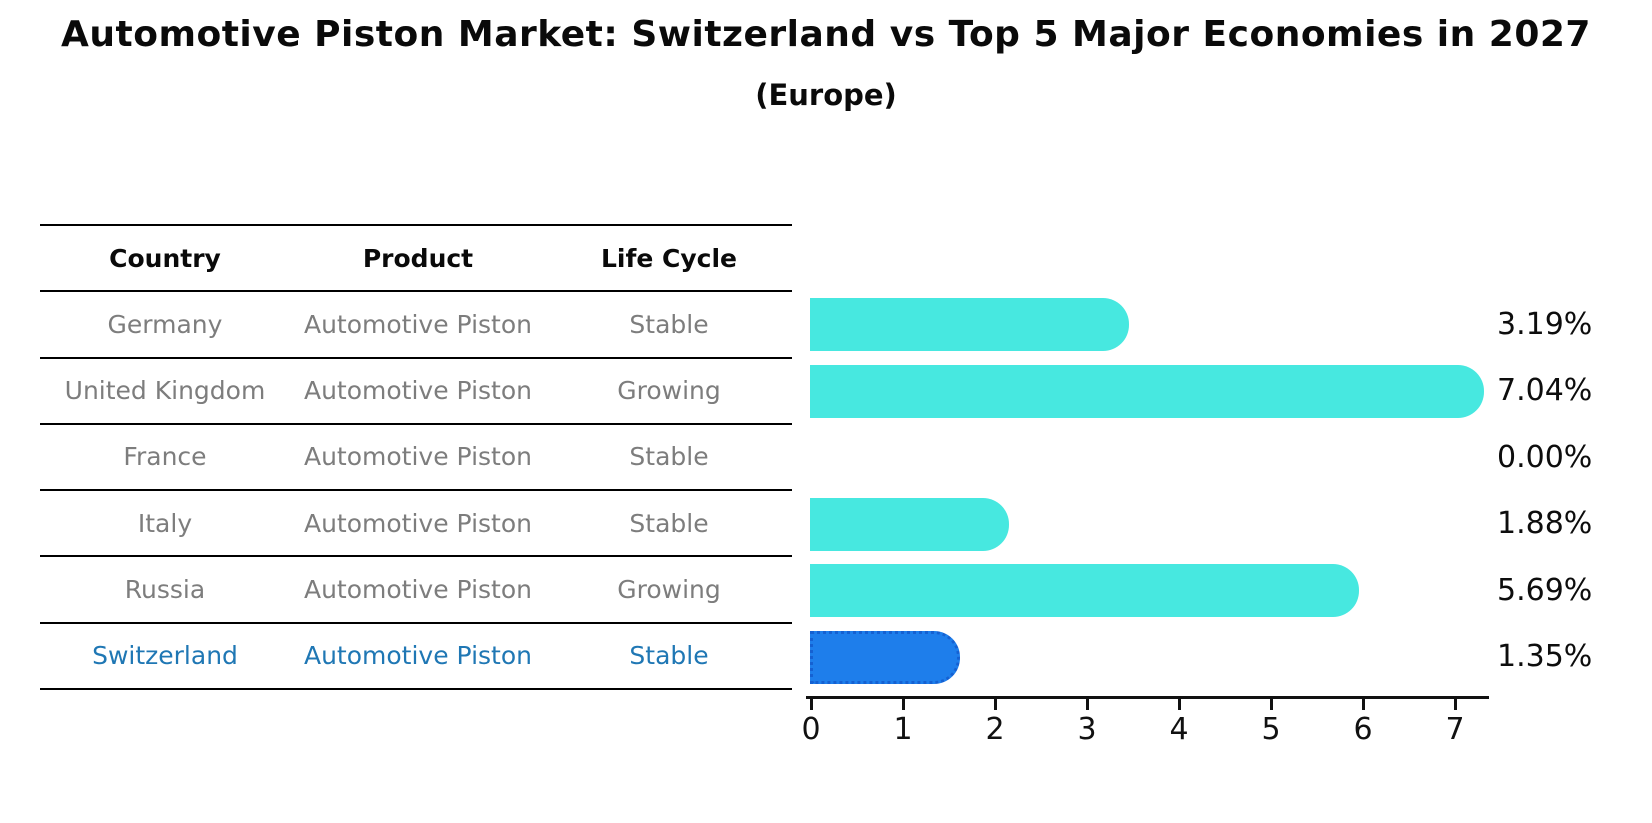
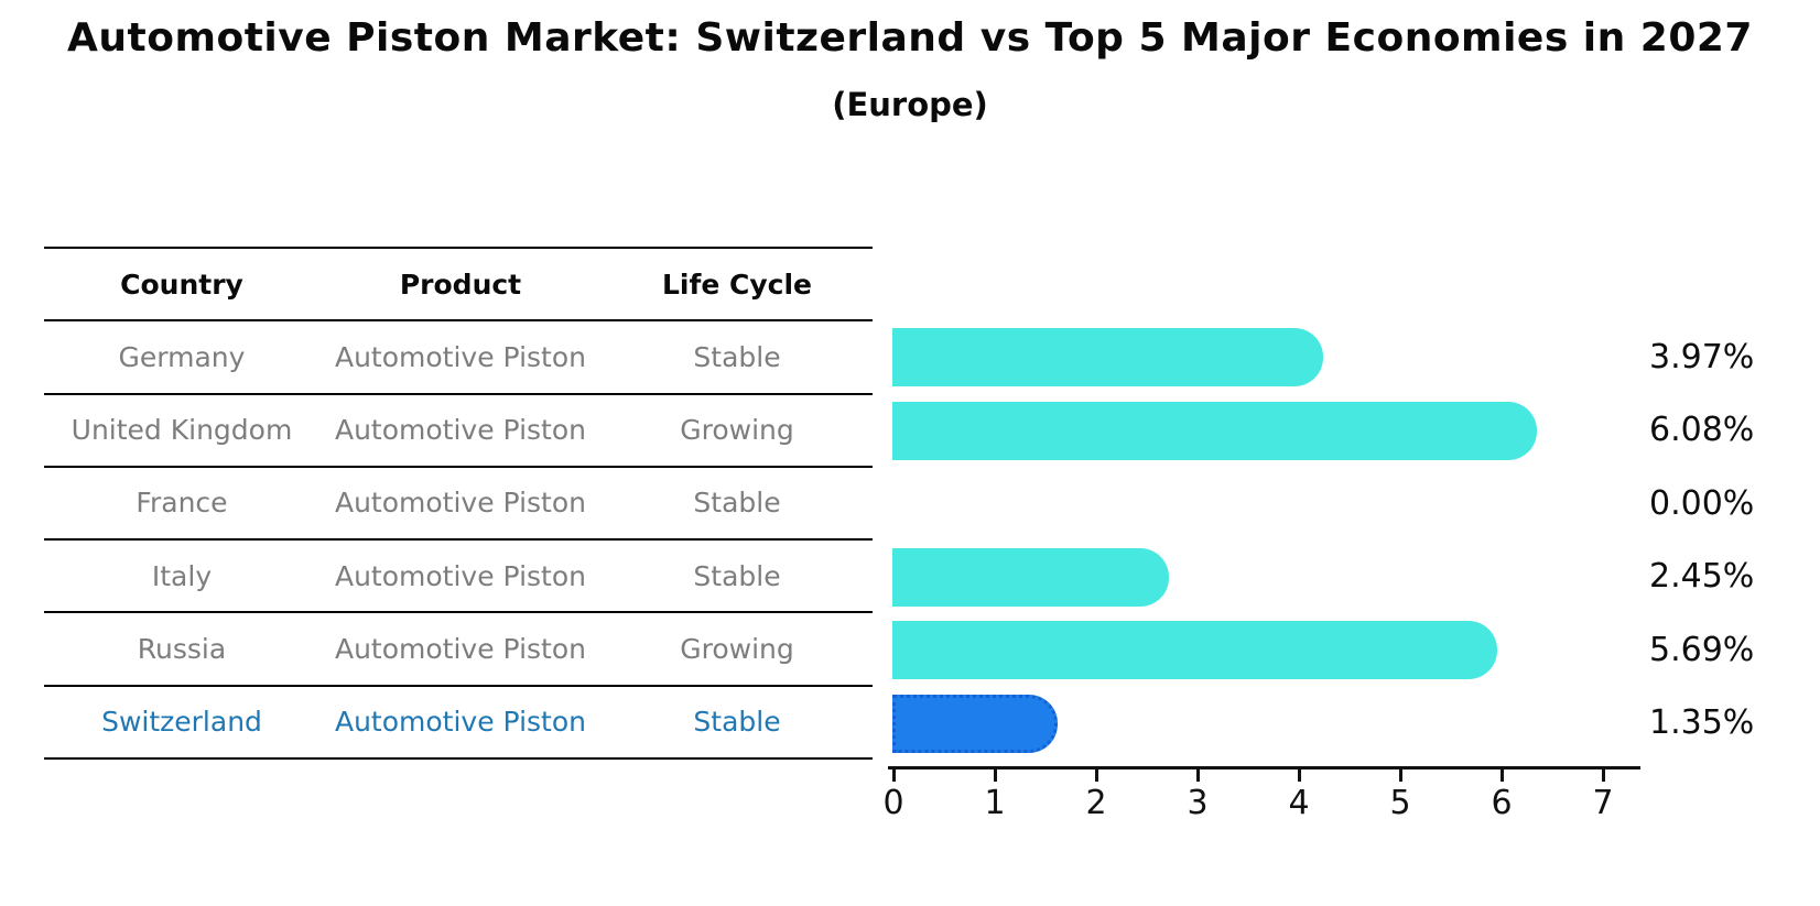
Germany: 3.19% -> 3.97%
United Kingdom: 7.04% -> 6.08%
Italy: 1.88% -> 2.45%
